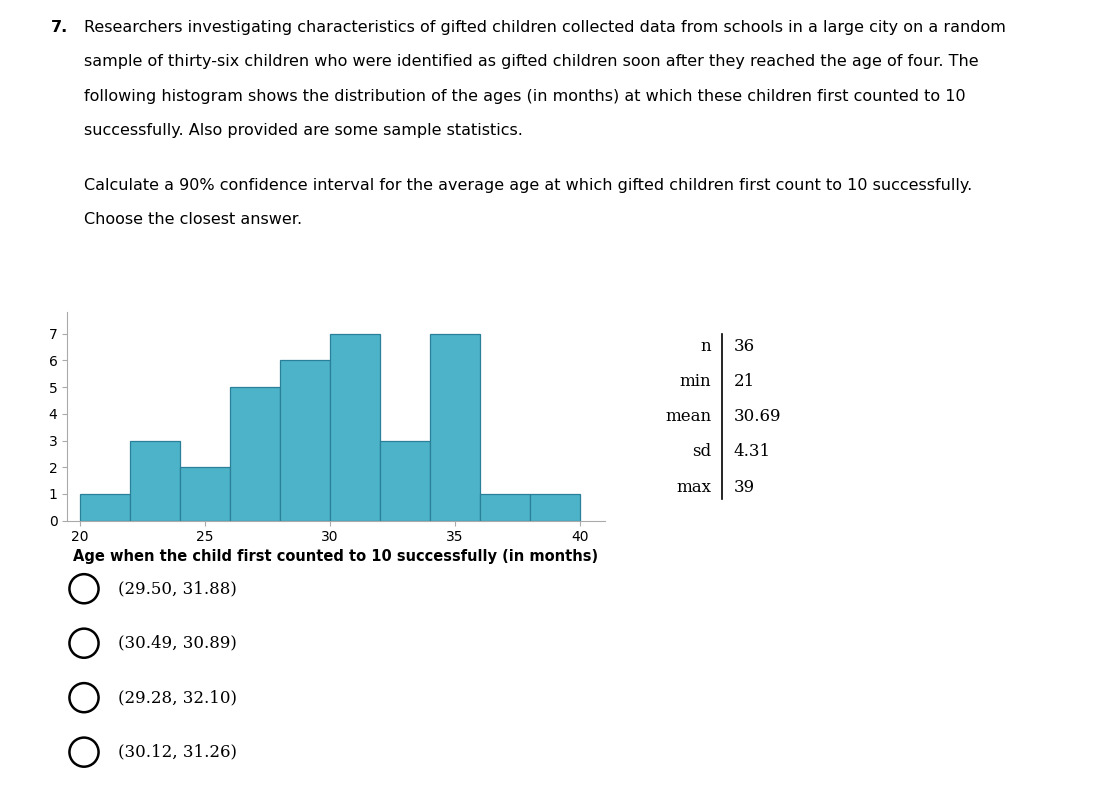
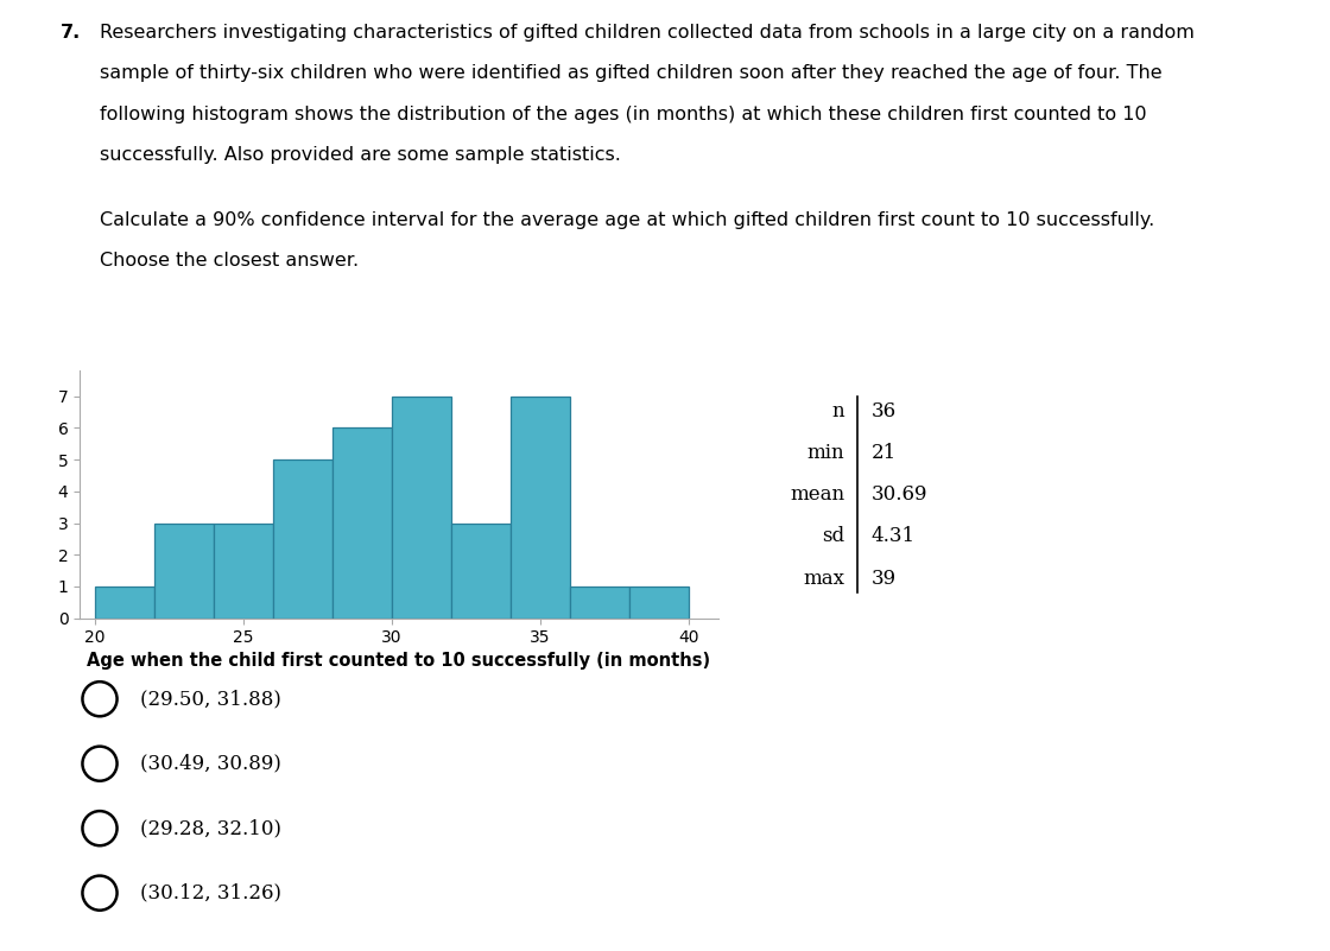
25: 2 -> 3
